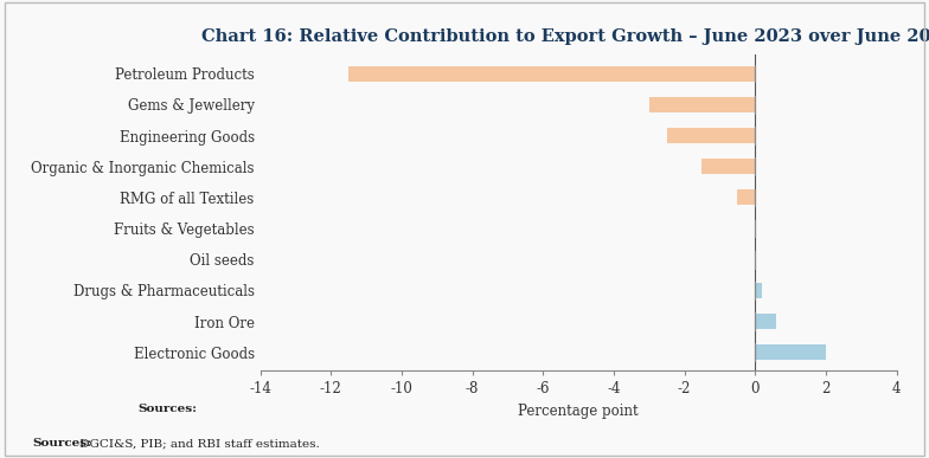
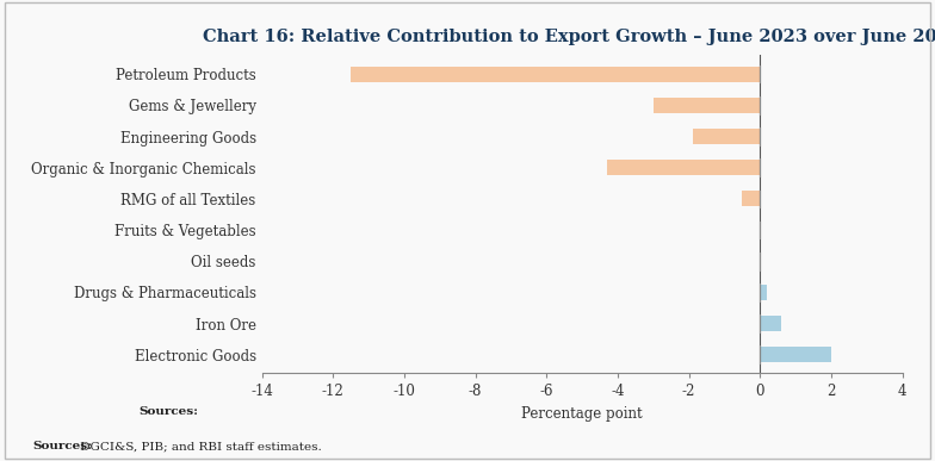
Engineering Goods: -2.5 -> -1.9
Organic & Inorganic Chemicals: -1.5 -> -4.3
